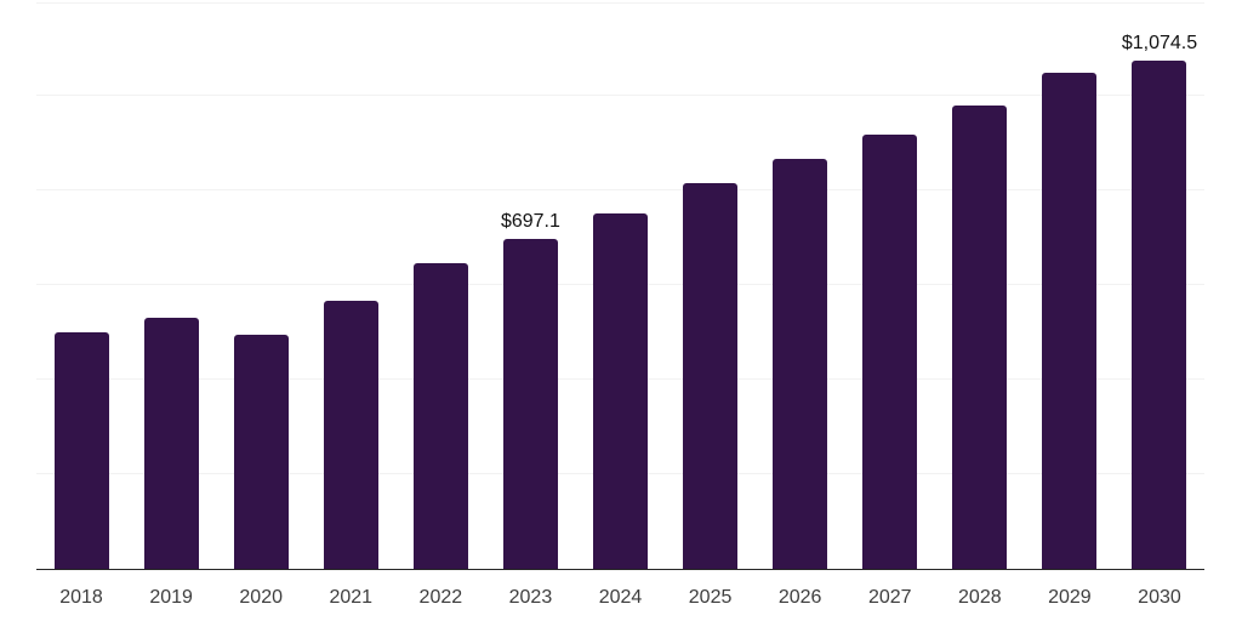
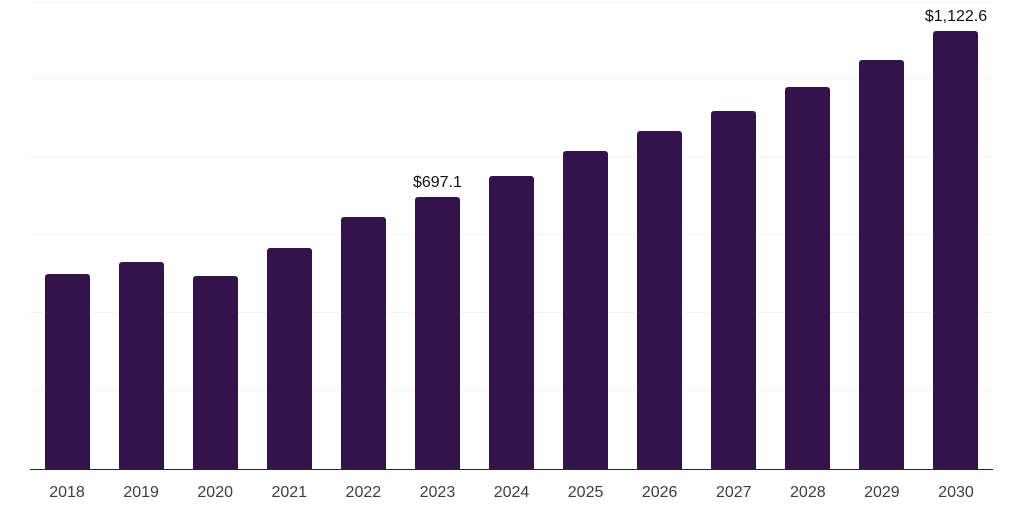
2030: $1,074.5 -> $1,122.6
